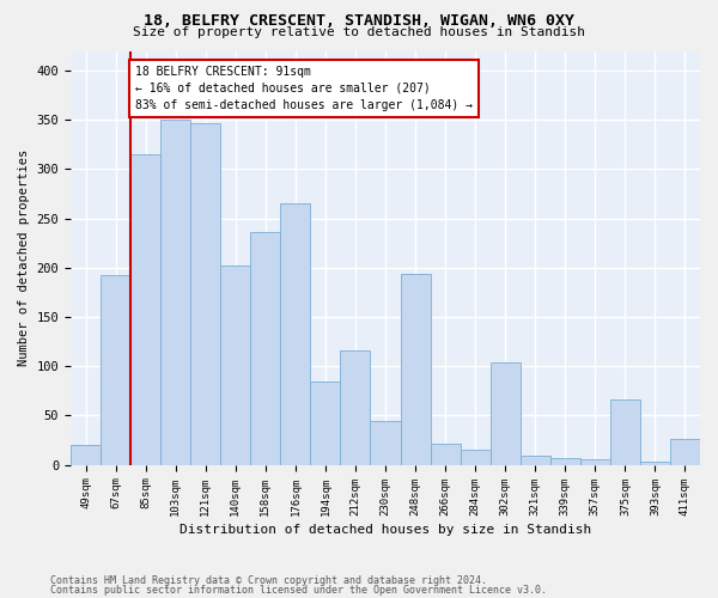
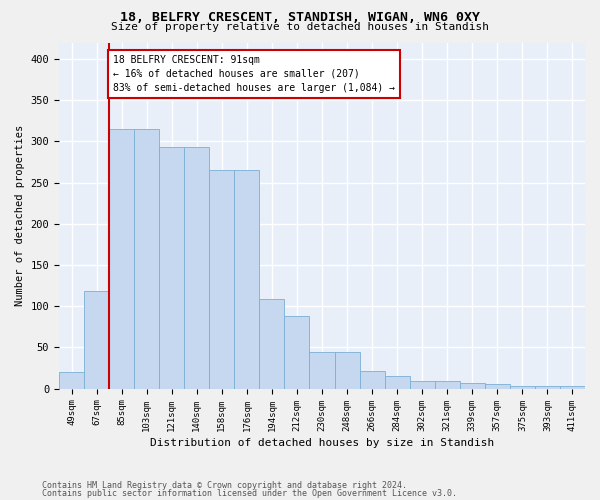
67sqm: 192 -> 119
103sqm: 350 -> 315
121sqm: 346 -> 293
140sqm: 202 -> 293
158sqm: 236 -> 265
194sqm: 84 -> 109
212sqm: 116 -> 88
248sqm: 194 -> 44
302sqm: 104 -> 9
375sqm: 66 -> 3
411sqm: 26 -> 3
